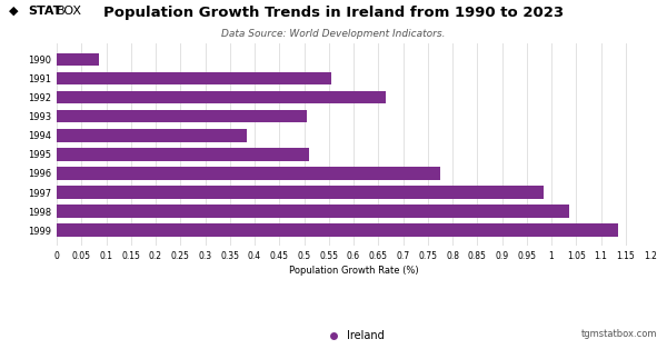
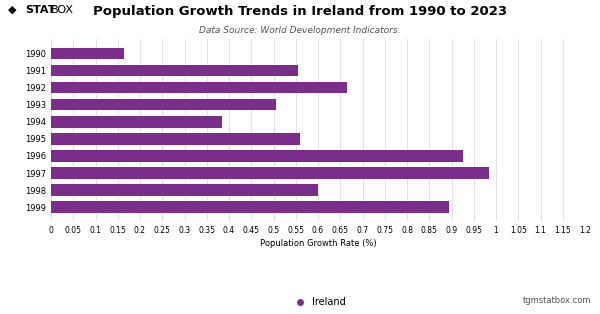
1990: 0.085 -> 0.165
1995: 0.510 -> 0.560
1996: 0.775 -> 0.925
1998: 1.035 -> 0.600
1999: 1.135 -> 0.895
